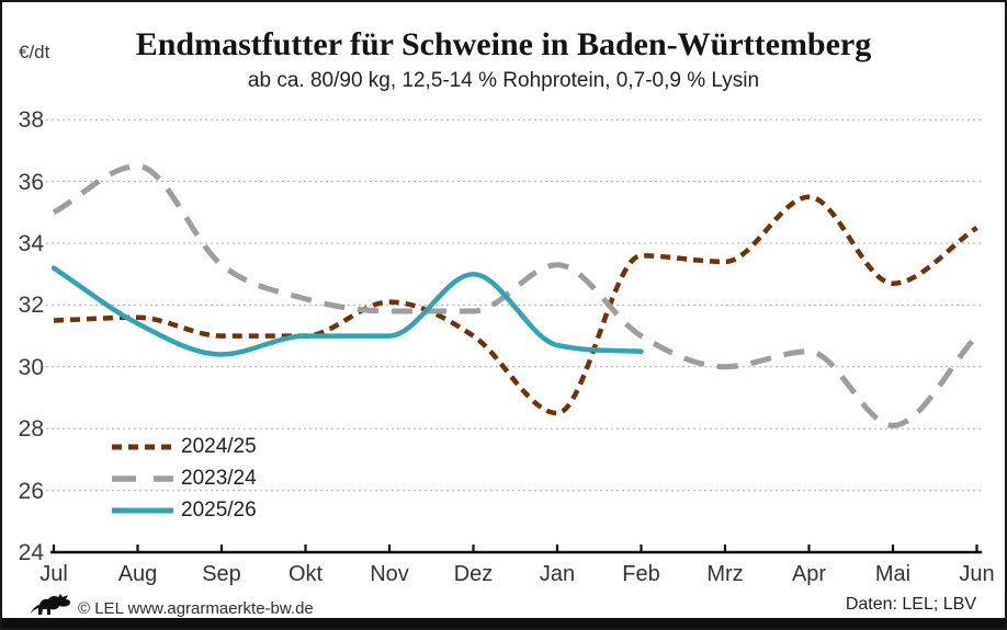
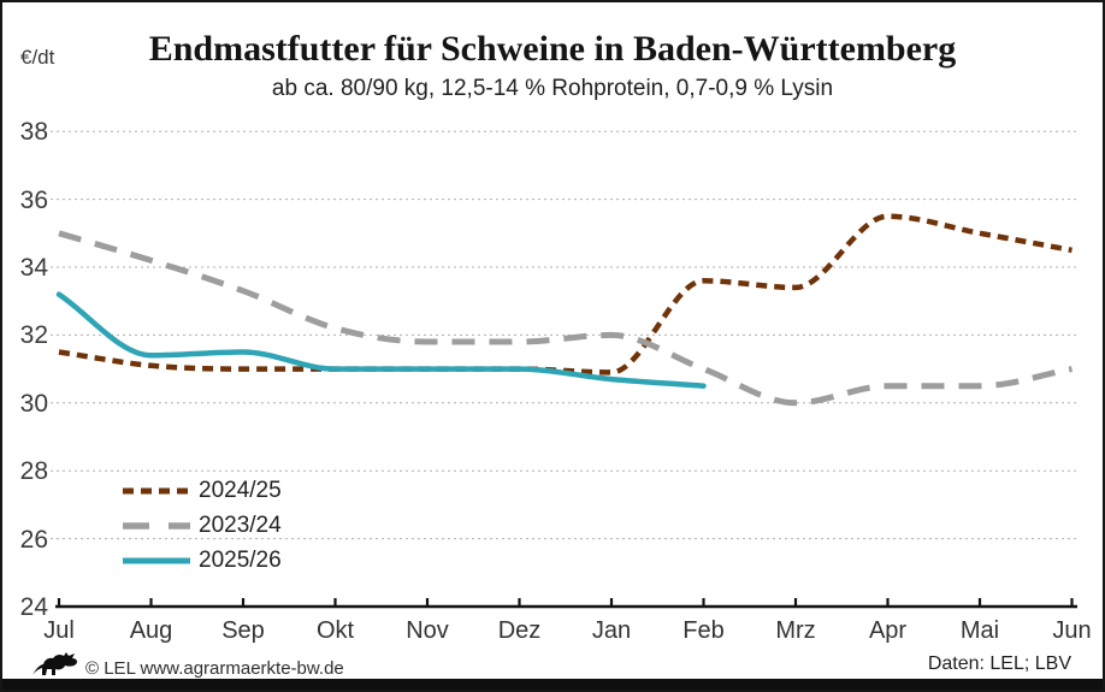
2024/25/Aug: 31.6 -> 31.1
2023/24/Aug: 36.5 -> 34.2
2025/26/Sep: 30.4 -> 31.5
2024/25/Nov: 32.1 -> 31.0
2025/26/Dez: 33.0 -> 31.0
2024/25/Jan: 28.5 -> 30.9
2023/24/Jan: 33.3 -> 32.0
2024/25/Mai: 32.7 -> 35.0
2023/24/Mai: 28.1 -> 30.5
